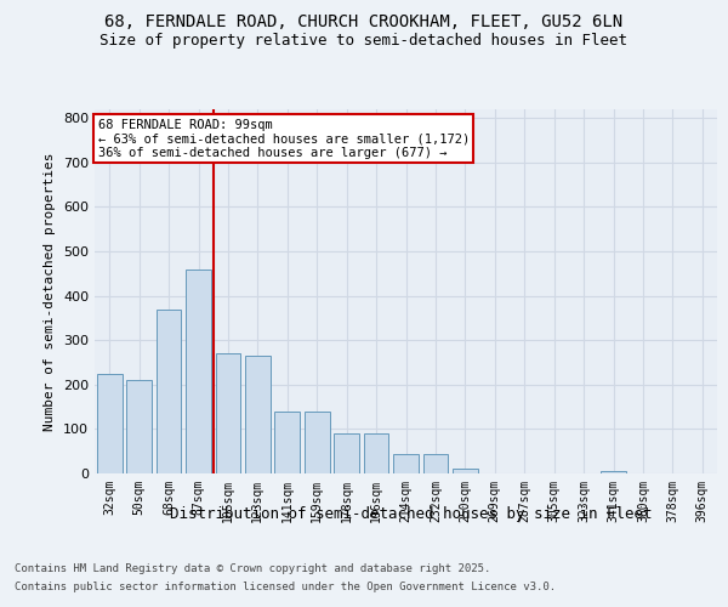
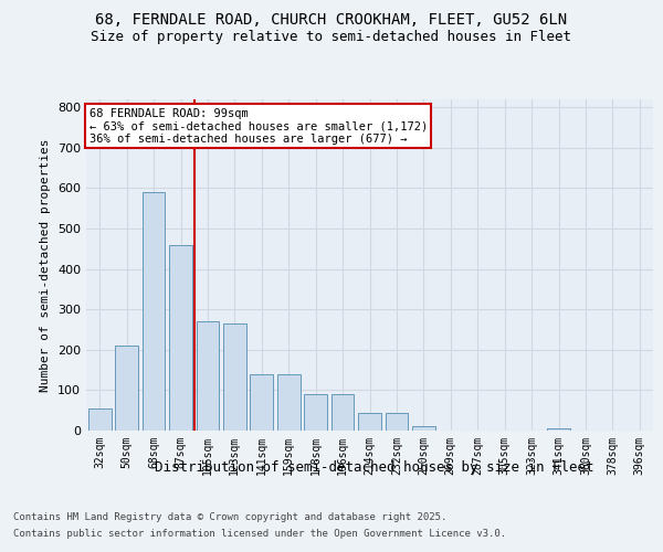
32sqm: 225 -> 55
68sqm: 370 -> 590
